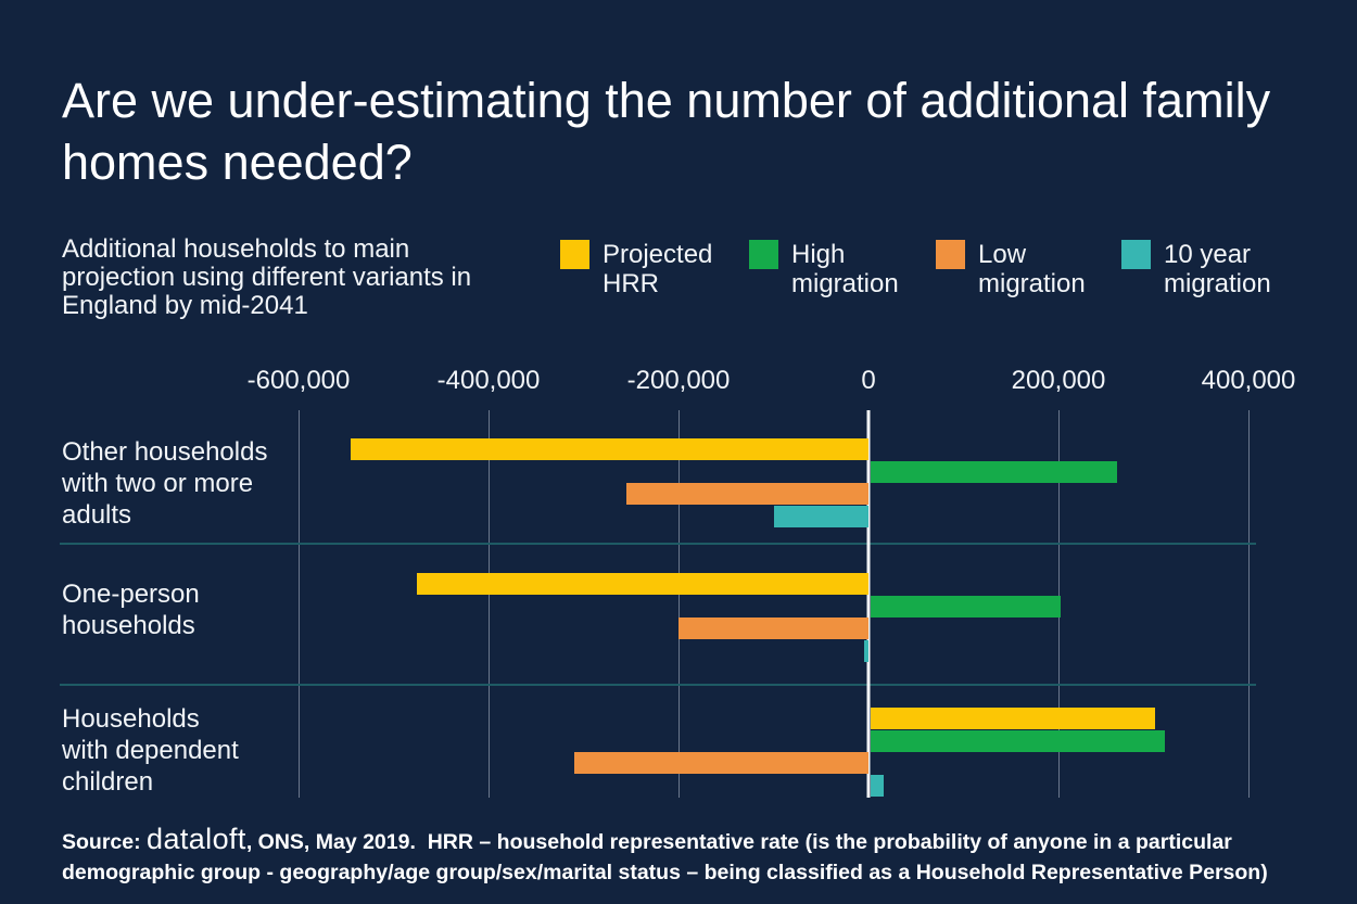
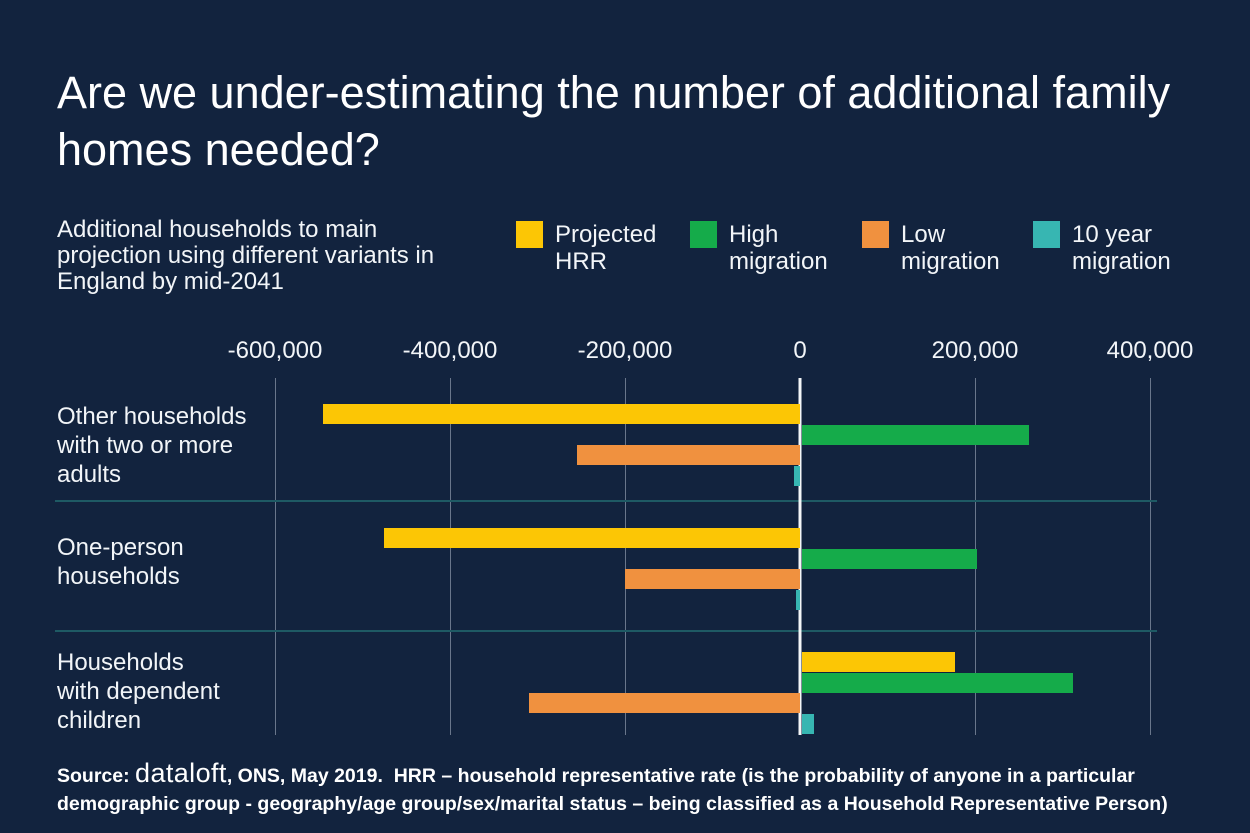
10 year migration/Other households with two or more adults: -100000 -> -10000
Projected HRR/Households with dependent children: 300000 -> 180000
